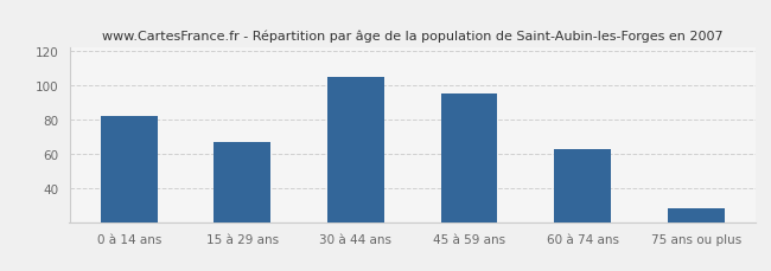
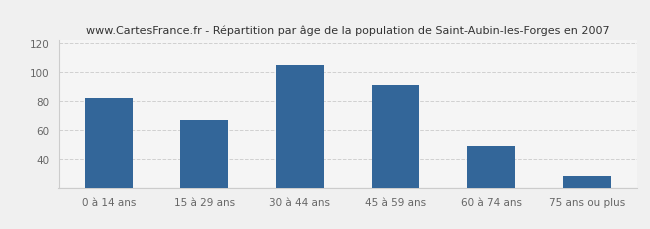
45 à 59 ans: 95 -> 91
60 à 74 ans: 63 -> 49
